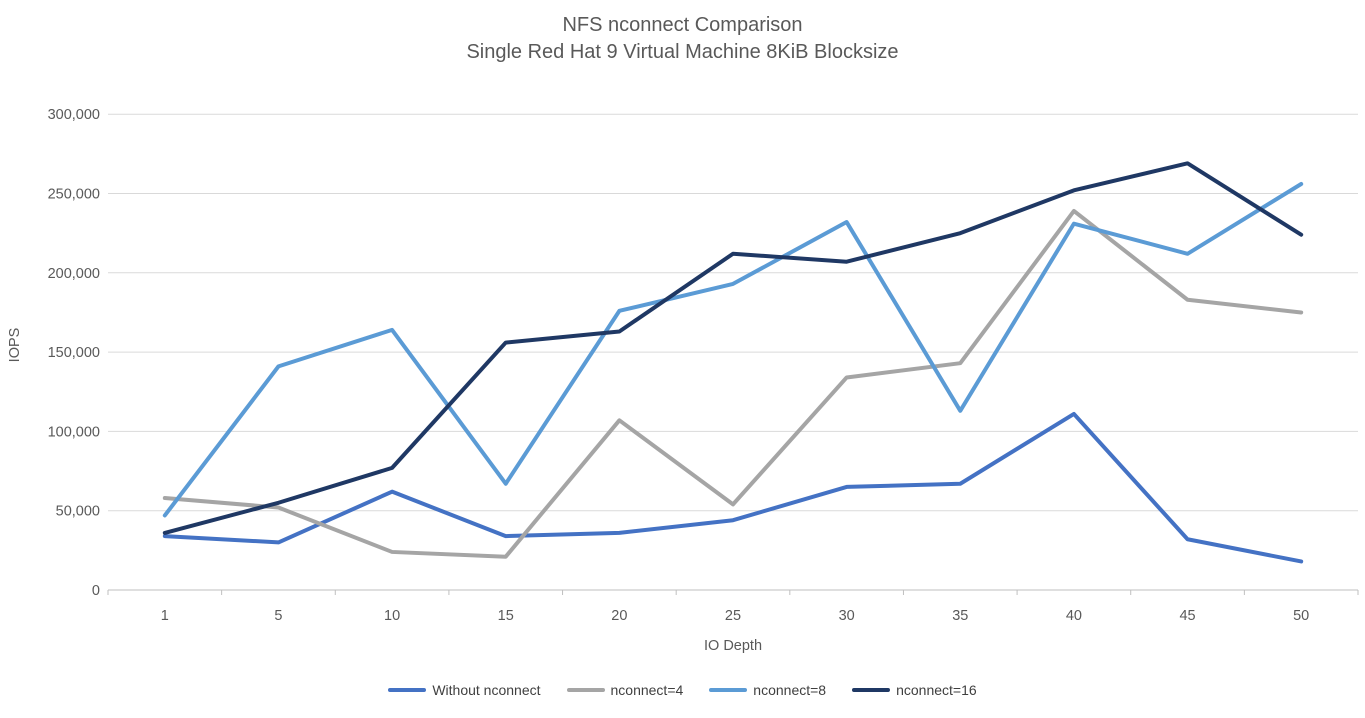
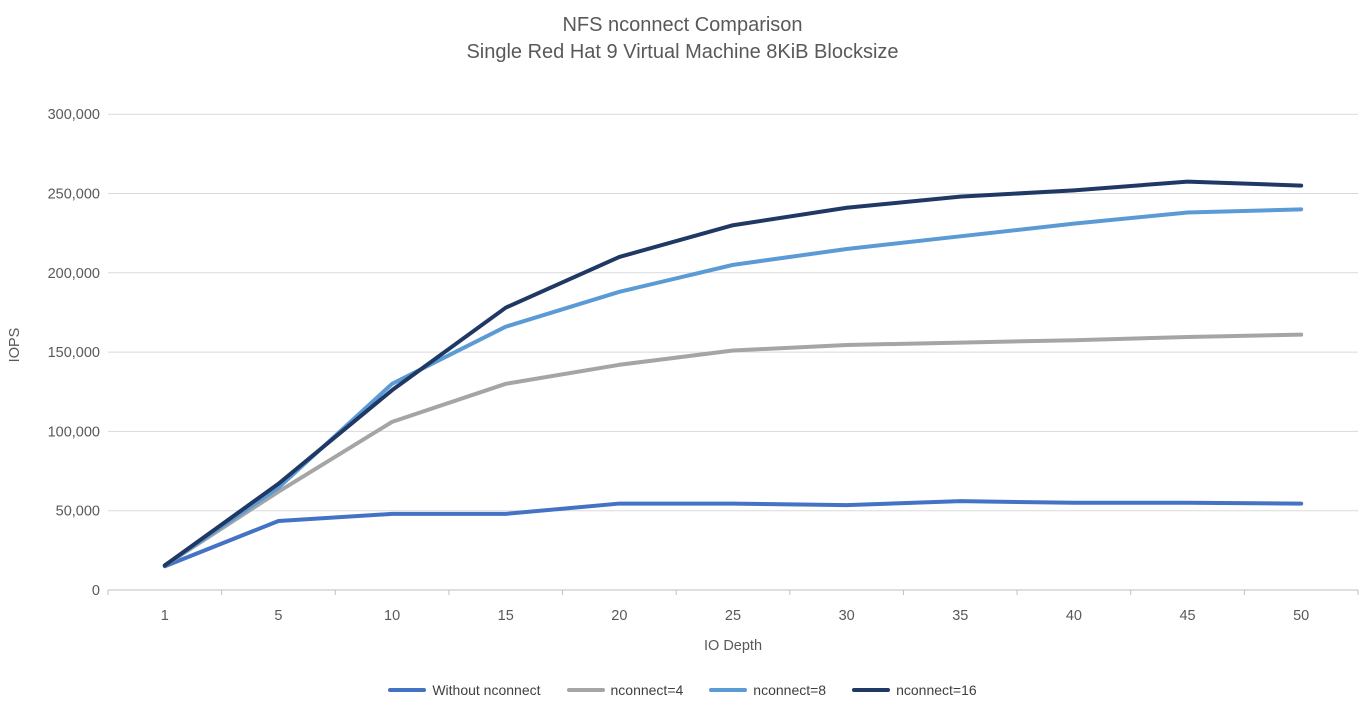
Without nconnect/1: 34000 -> 15000
nconnect=4/1: 58000 -> 16000
nconnect=8/1: 47000 -> 16000
nconnect=16/1: 36000 -> 16000
Without nconnect/5: 30000 -> 44000
nconnect=4/5: 52000 -> 62000
nconnect=8/5: 141000 -> 64000
nconnect=16/5: 55000 -> 67000
Without nconnect/10: 62000 -> 48000
nconnect=4/10: 24000 -> 106000
nconnect=8/10: 164000 -> 130000
nconnect=16/10: 77000 -> 126000
Without nconnect/15: 34000 -> 48000
nconnect=4/15: 21000 -> 130000
nconnect=8/15: 67000 -> 166000
nconnect=16/15: 156000 -> 178000
Without nconnect/20: 36000 -> 54000
nconnect=4/20: 107000 -> 142000
nconnect=8/20: 176000 -> 188000
nconnect=16/20: 163000 -> 210000
Without nconnect/25: 44000 -> 54000
nconnect=4/25: 54000 -> 151000
nconnect=8/25: 193000 -> 205000
nconnect=16/25: 212000 -> 230000
Without nconnect/30: 65000 -> 54000
nconnect=4/30: 134000 -> 154000
nconnect=8/30: 232000 -> 215000
nconnect=16/30: 207000 -> 241000
Without nconnect/35: 67000 -> 56000
nconnect=4/35: 143000 -> 156000
nconnect=8/35: 113000 -> 223000
nconnect=16/35: 225000 -> 248000
Without nconnect/40: 111000 -> 55000
nconnect=4/40: 239000 -> 158000
Without nconnect/45: 32000 -> 55000
nconnect=4/45: 183000 -> 160000
nconnect=8/45: 212000 -> 238000
nconnect=16/45: 269000 -> 258000
Without nconnect/50: 18000 -> 54000
nconnect=4/50: 175000 -> 161000
nconnect=8/50: 256000 -> 240000
nconnect=16/50: 224000 -> 255000
